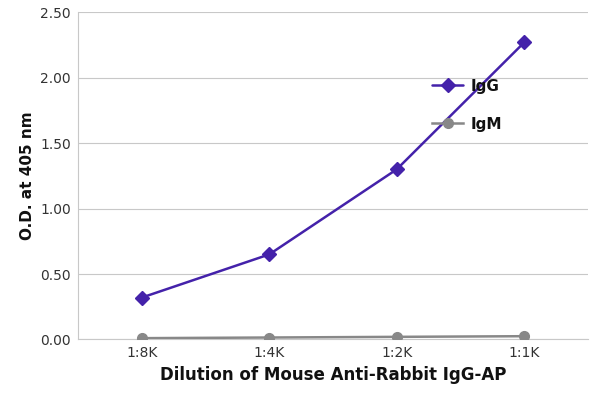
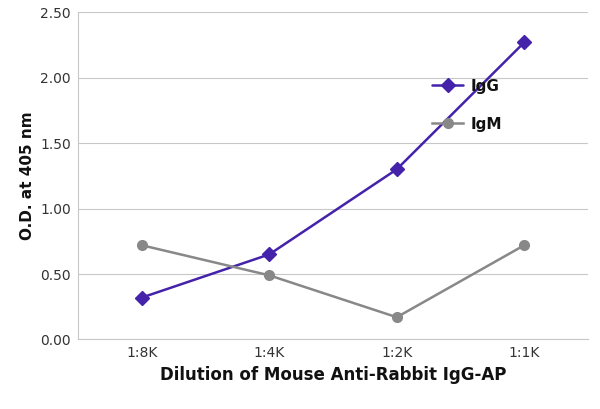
IgM/1:8K: 0.01 -> 0.72
IgM/1:4K: 0.01 -> 0.49
IgM/1:2K: 0.02 -> 0.17
IgM/1:1K: 0.03 -> 0.72
